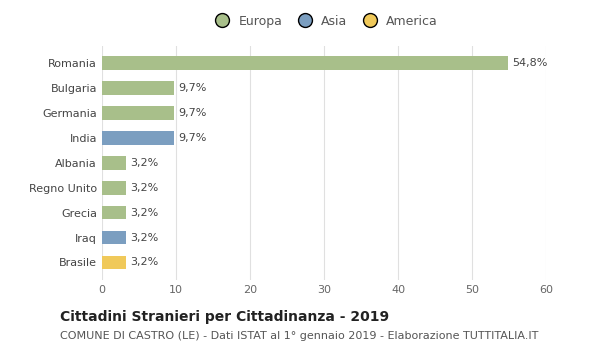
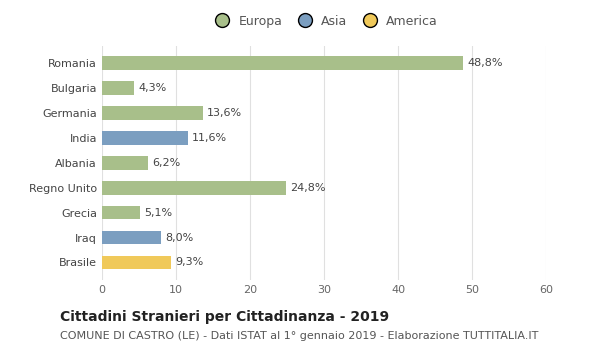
Romania: 54,8% -> 48,8%
Bulgaria: 9,7% -> 4,3%
Germania: 9,7% -> 13,6%
India: 9,7% -> 11,6%
Albania: 3,2% -> 6,2%
Regno Unito: 3,2% -> 24,8%
Grecia: 3,2% -> 5,1%
Iraq: 3,2% -> 8,0%
Brasile: 3,2% -> 9,3%
